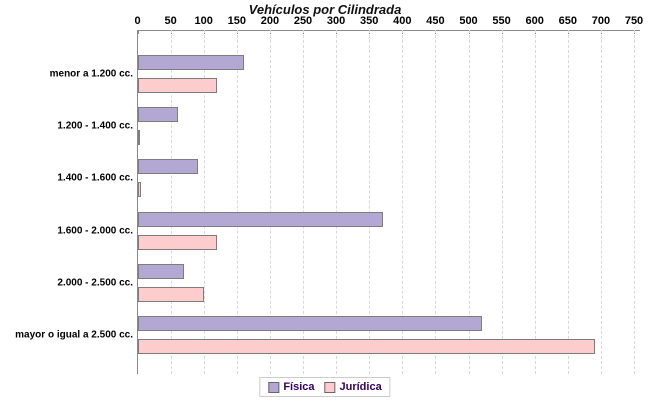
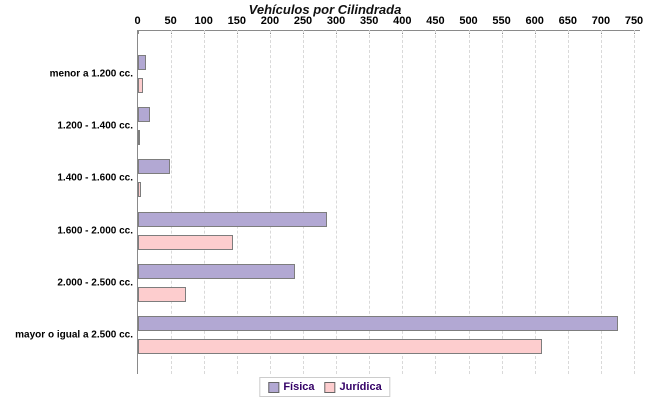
Física/menor a 1.200 cc.: 160 -> 10
Jurídica/menor a 1.200 cc.: 120 -> 10
Física/1.200 - 1.400 cc.: 60 -> 20
Física/1.400 - 1.600 cc.: 90 -> 50
Física/1.600 - 2.000 cc.: 370 -> 280
Jurídica/1.600 - 2.000 cc.: 120 -> 140
Física/2.000 - 2.500 cc.: 70 -> 240
Jurídica/2.000 - 2.500 cc.: 100 -> 70
Física/mayor o igual a 2.500 cc.: 520 -> 720
Jurídica/mayor o igual a 2.500 cc.: 690 -> 610
